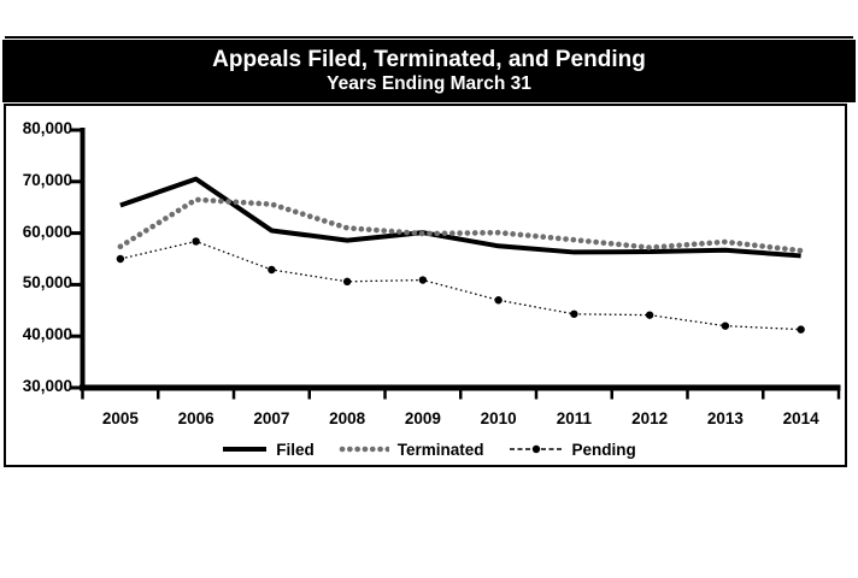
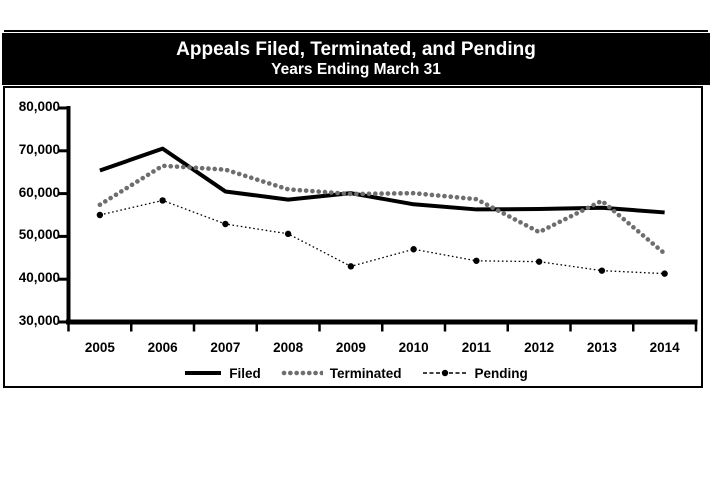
Pending/2009: 51000 -> 43000
Terminated/2012: 57000 -> 51000
Terminated/2014: 57000 -> 46000
